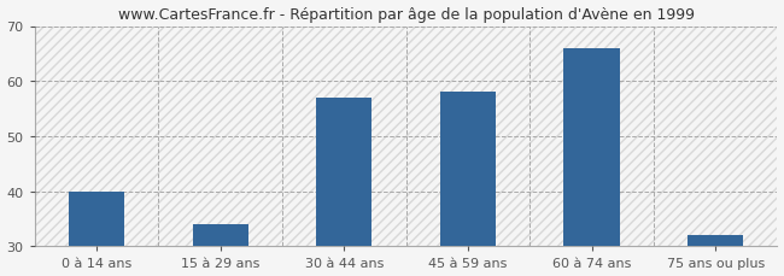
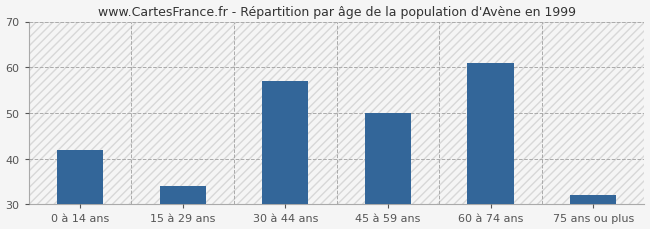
0 à 14 ans: 40 -> 42
45 à 59 ans: 58 -> 50
60 à 74 ans: 66 -> 61
